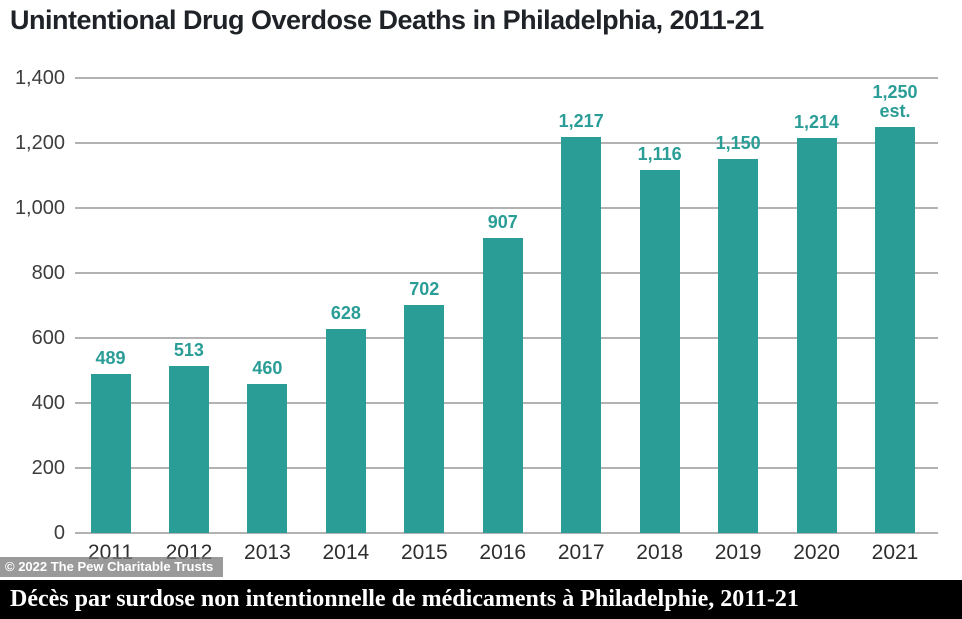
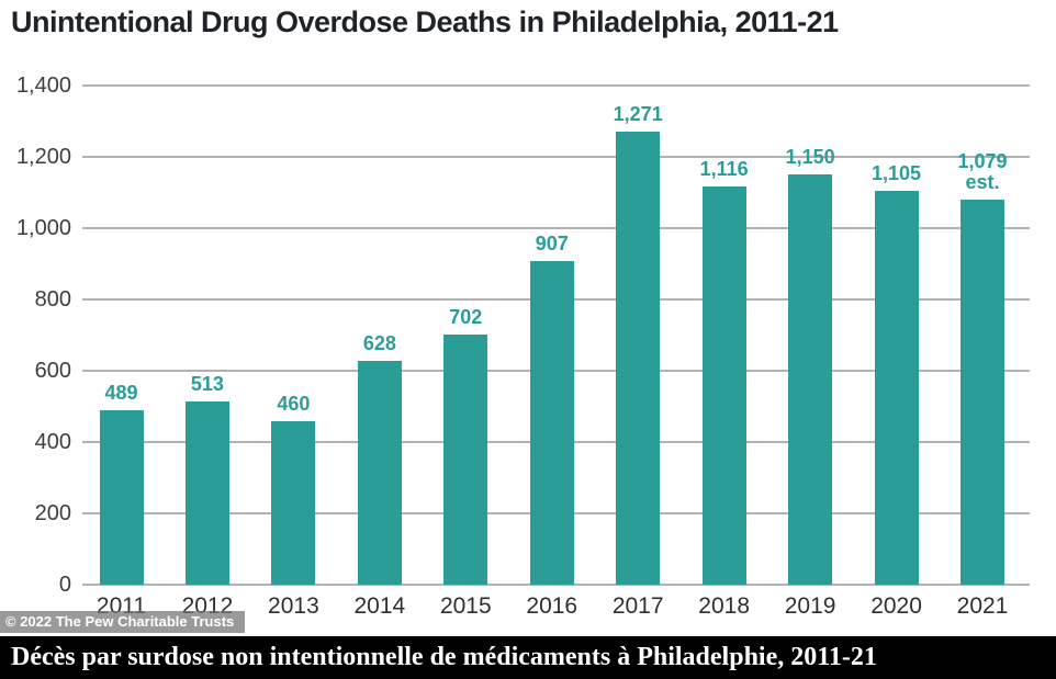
2017: 1,217 -> 1,271
2020: 1,214 -> 1,105
2021: 1,250 -> 1,079
